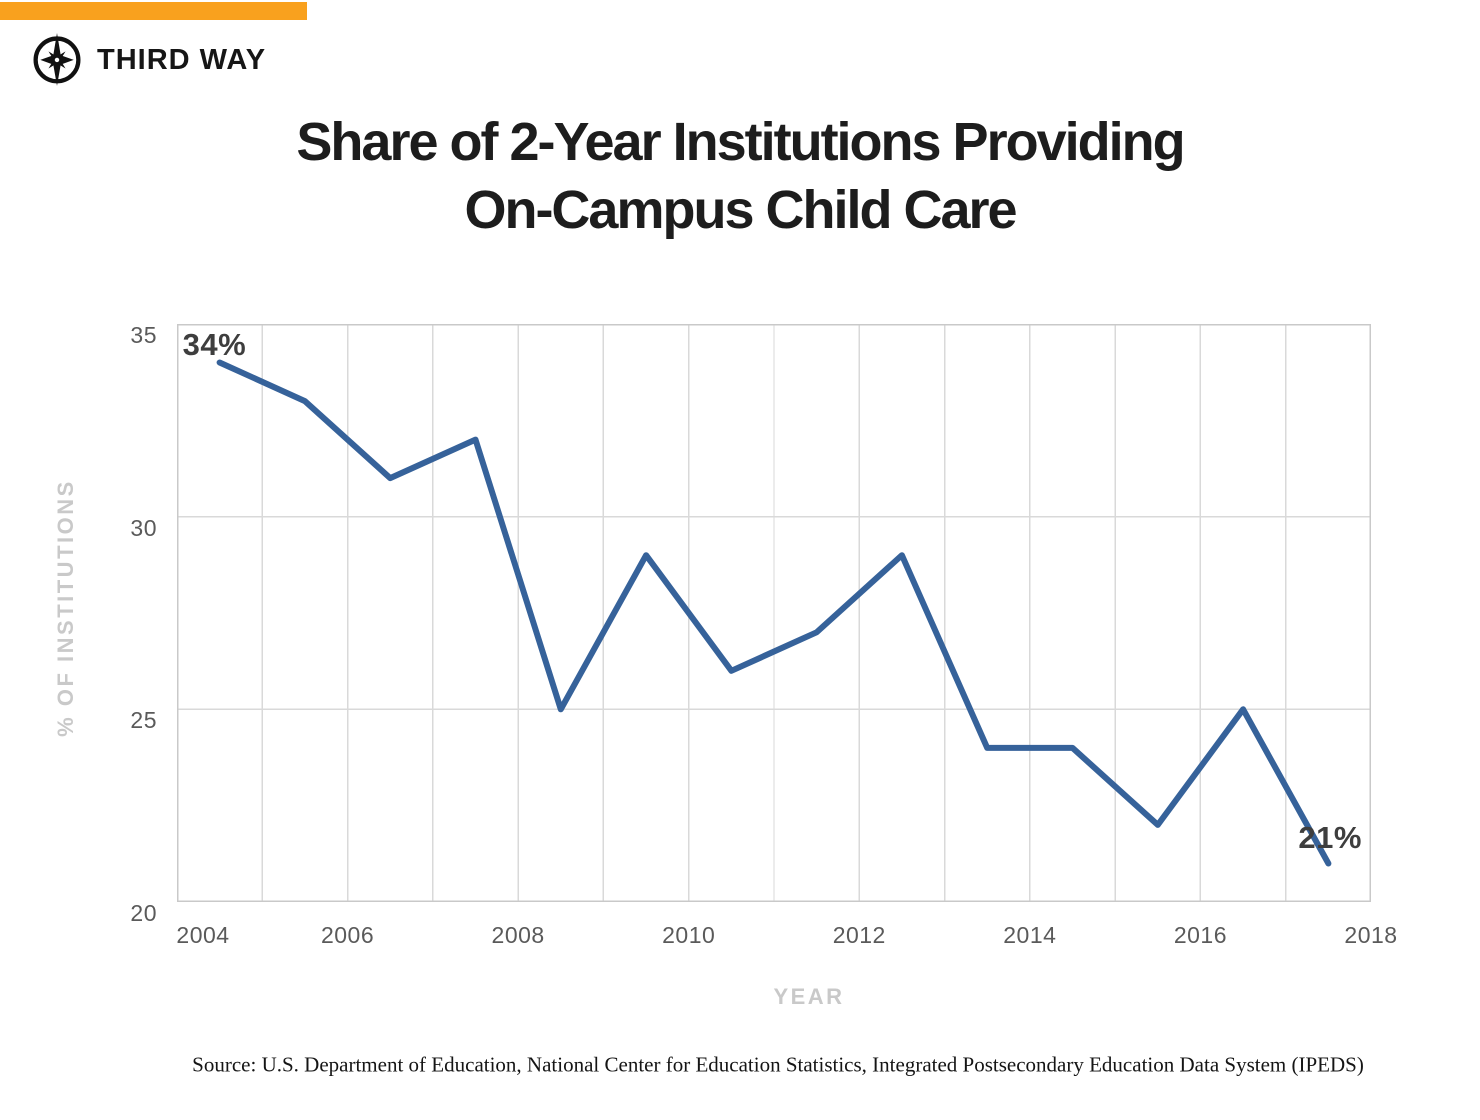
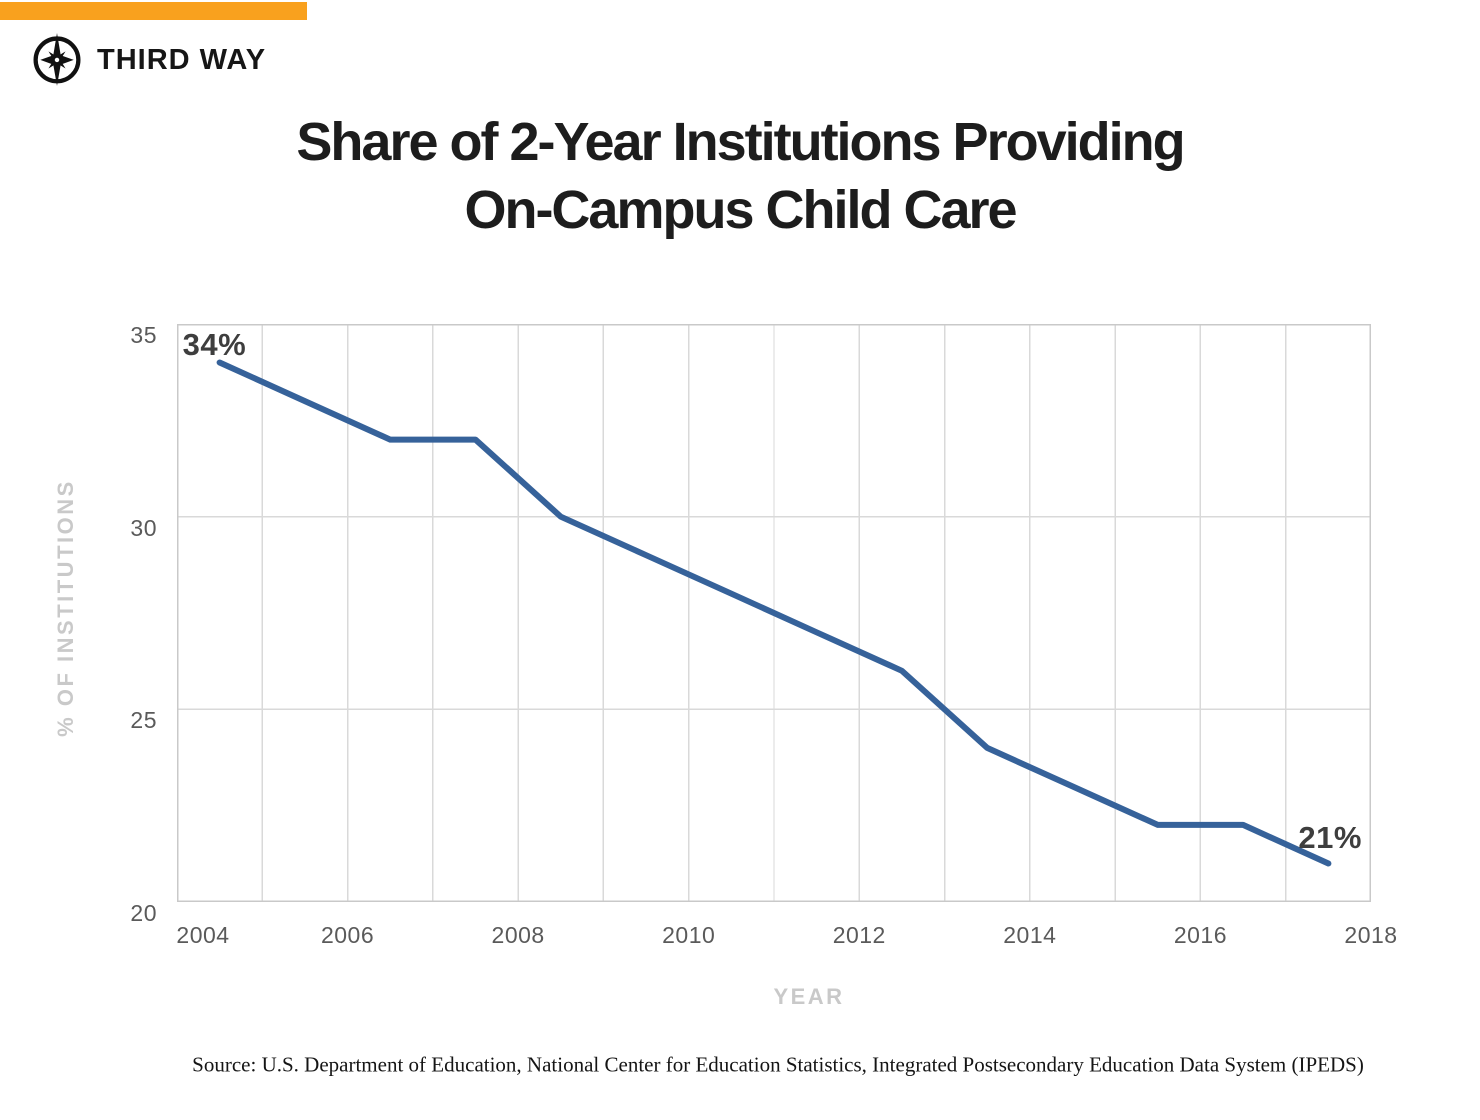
2006: 31 -> 32
2008: 25 -> 30
2010: 26 -> 28
2012: 29 -> 26
2014: 24 -> 23
2016: 25 -> 22
